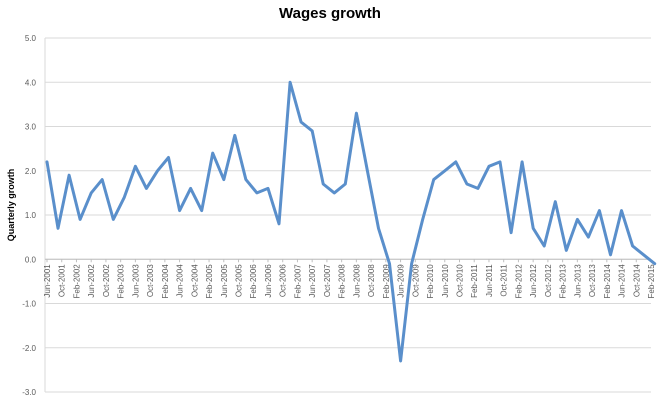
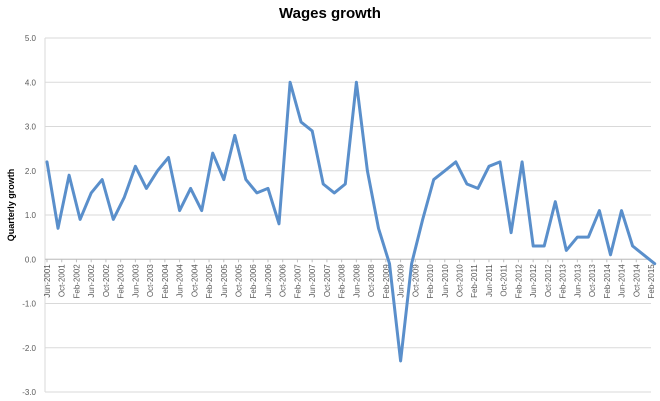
Jun-2008: 3.3 -> 4.0
Jun-2012: 0.7 -> 0.3
Jun-2013: 0.9 -> 0.5
